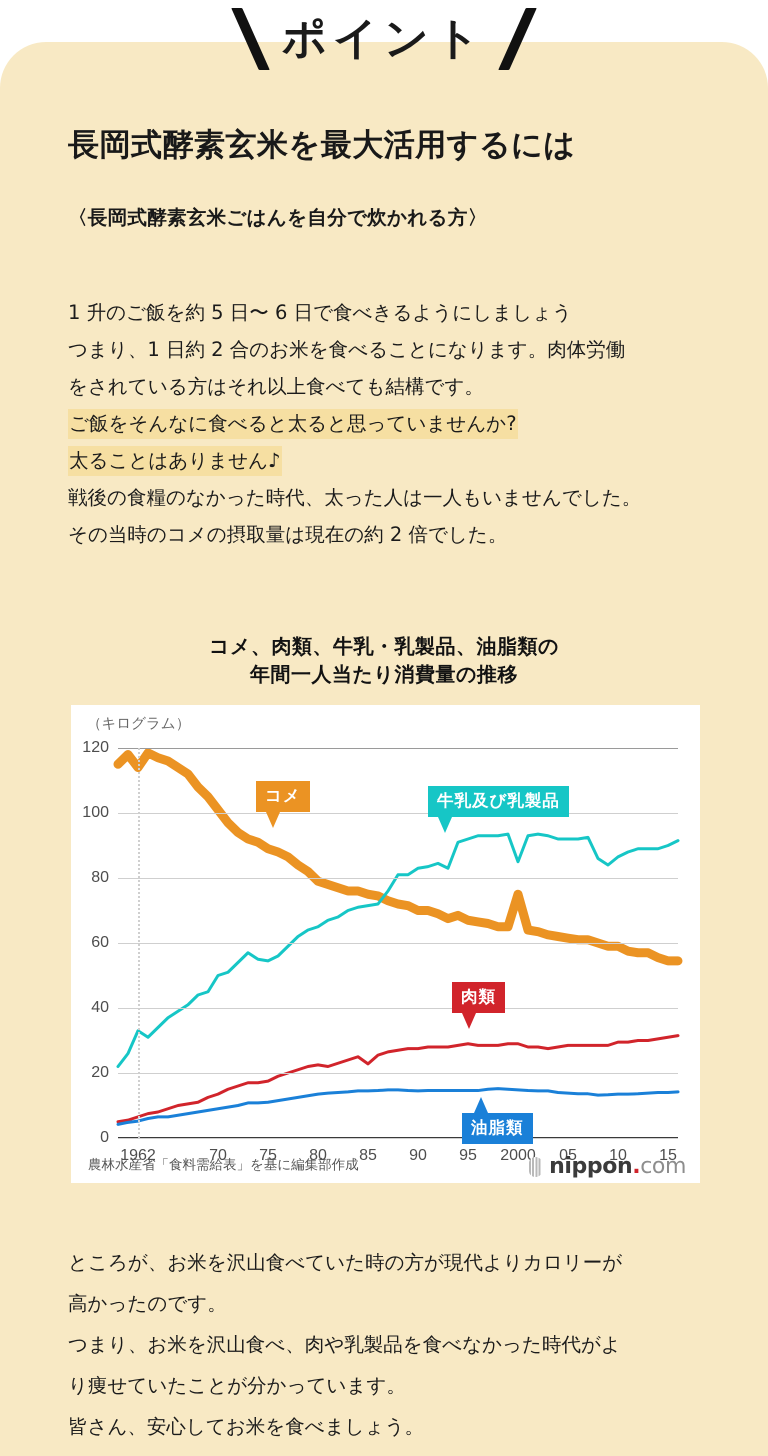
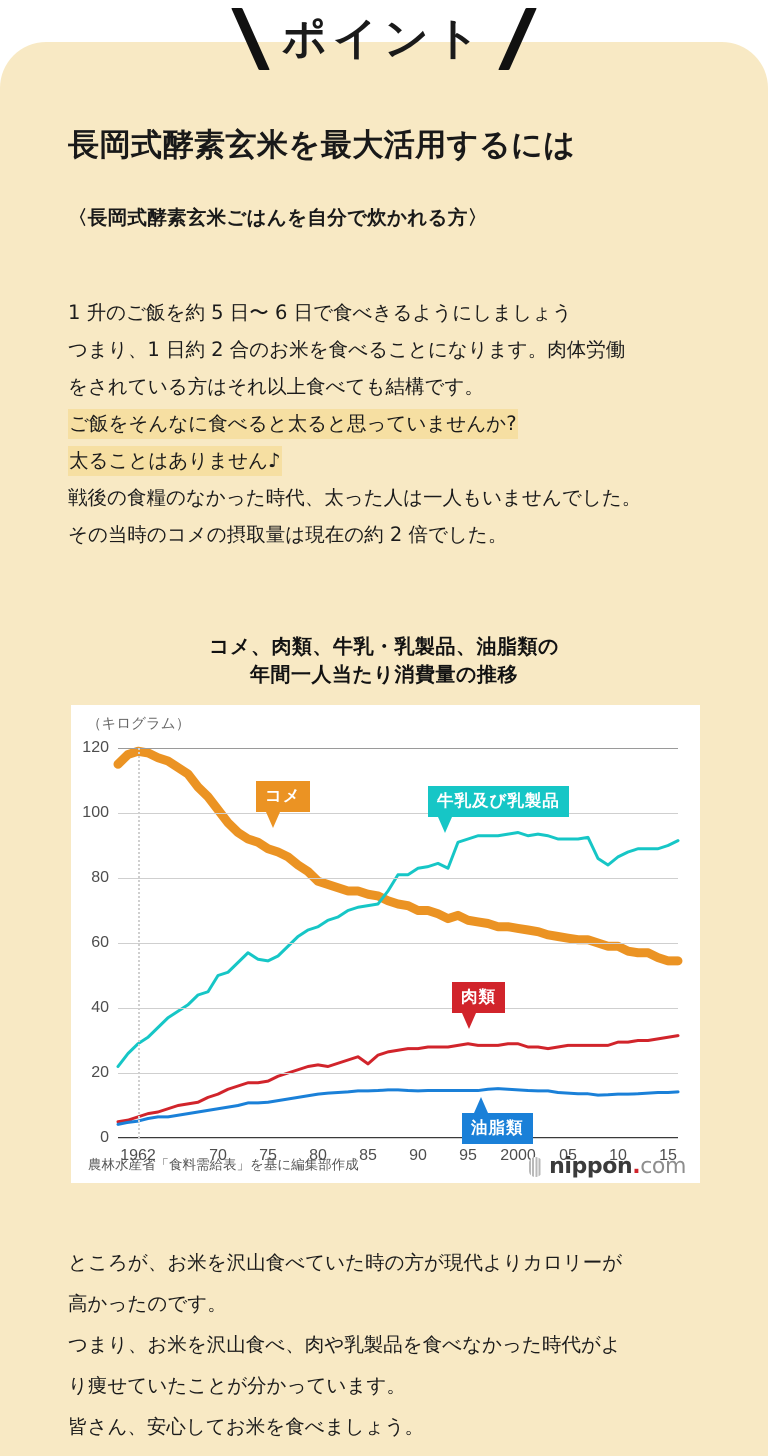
コメ/1962: 114 -> 119
牛乳及び乳製品/1962: 33 -> 29
コメ/2000: 75 -> 64
牛乳及び乳製品/2000: 85 -> 94
